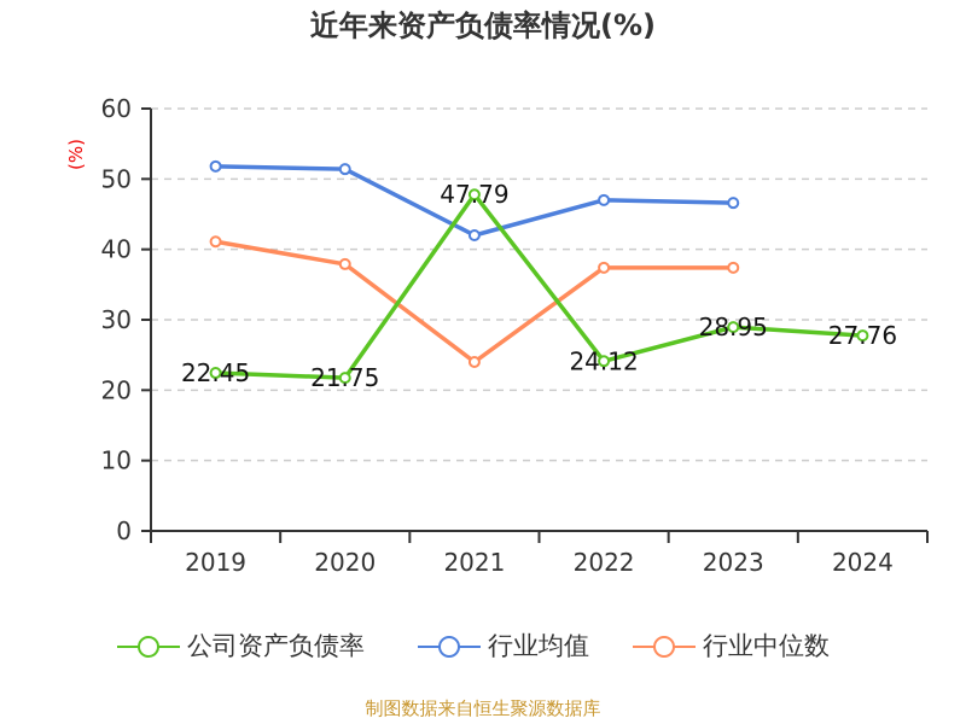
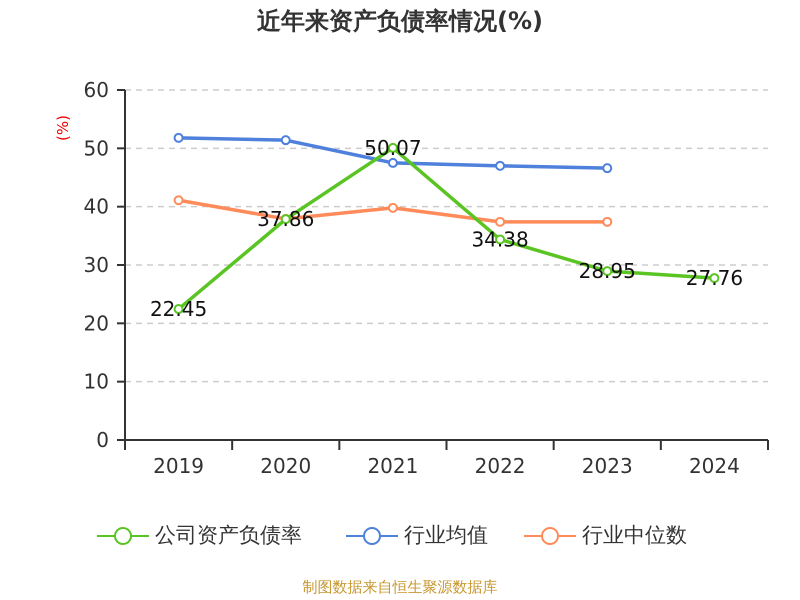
公司资产负债率/2020: 21.75 -> 37.86
公司资产负债率/2021: 47.79 -> 50.07
行业均值/2021: 42 -> 48
行业中位数/2021: 24 -> 40
公司资产负债率/2022: 24.12 -> 34.38
